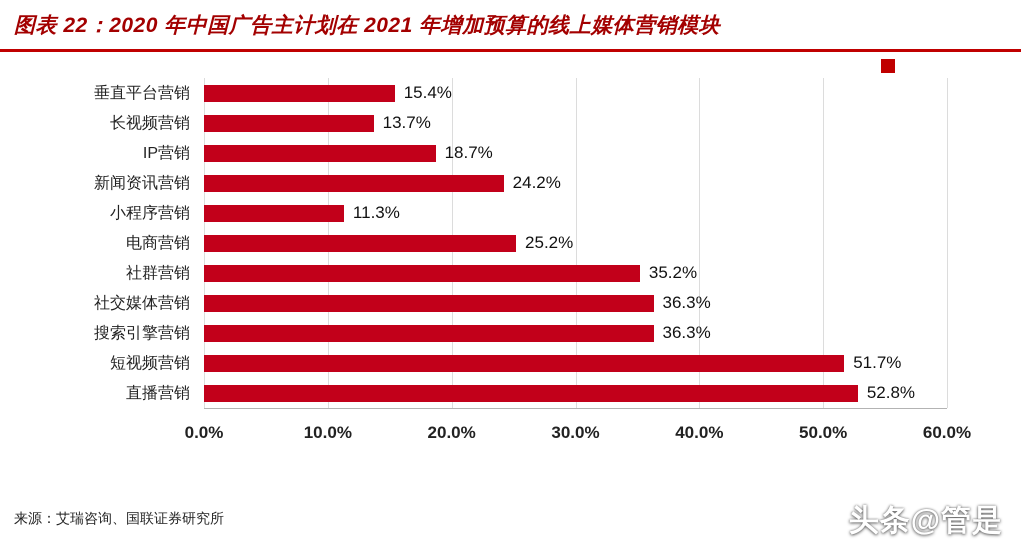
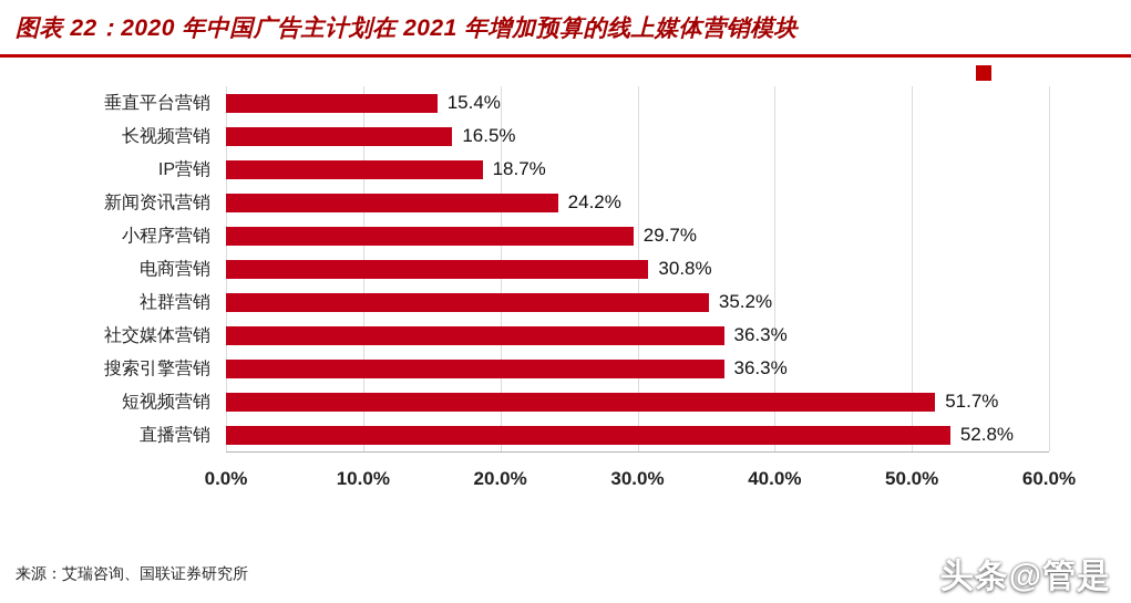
长视频营销: 13.7% -> 16.5%
小程序营销: 11.3% -> 29.7%
电商营销: 25.2% -> 30.8%
